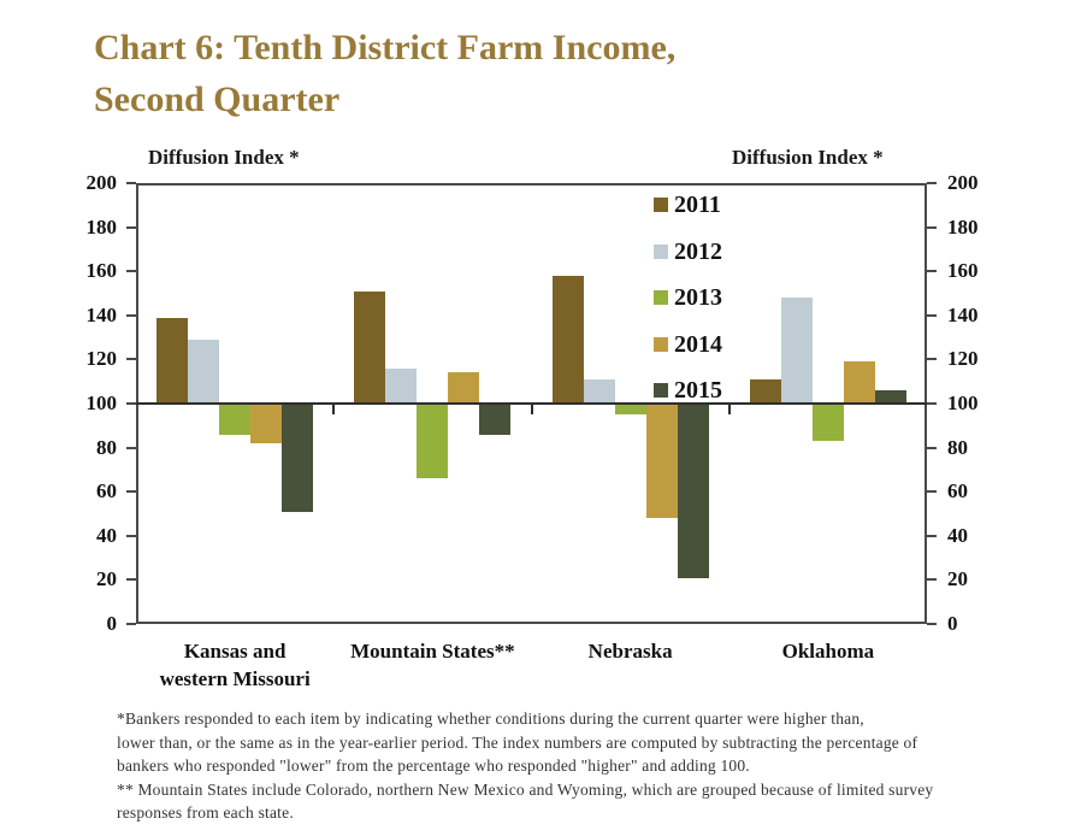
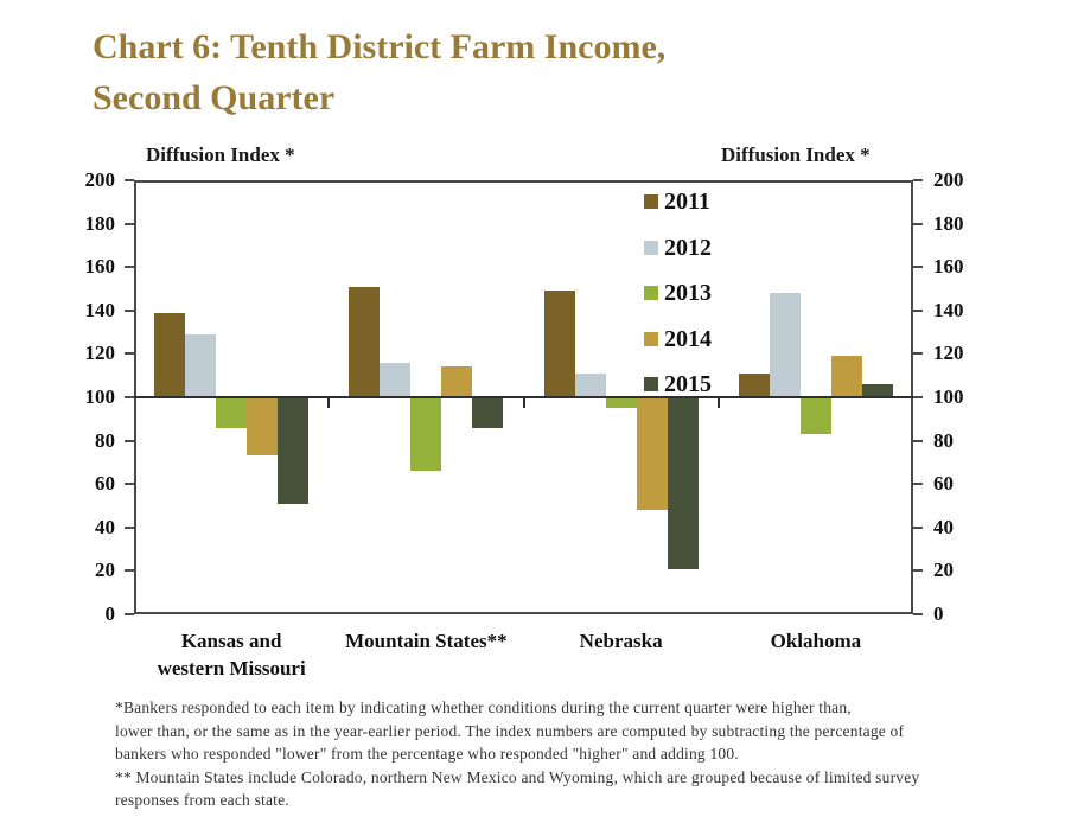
2014/Kansas and western Missouri: 82 -> 73
2011/Nebraska: 158 -> 149
